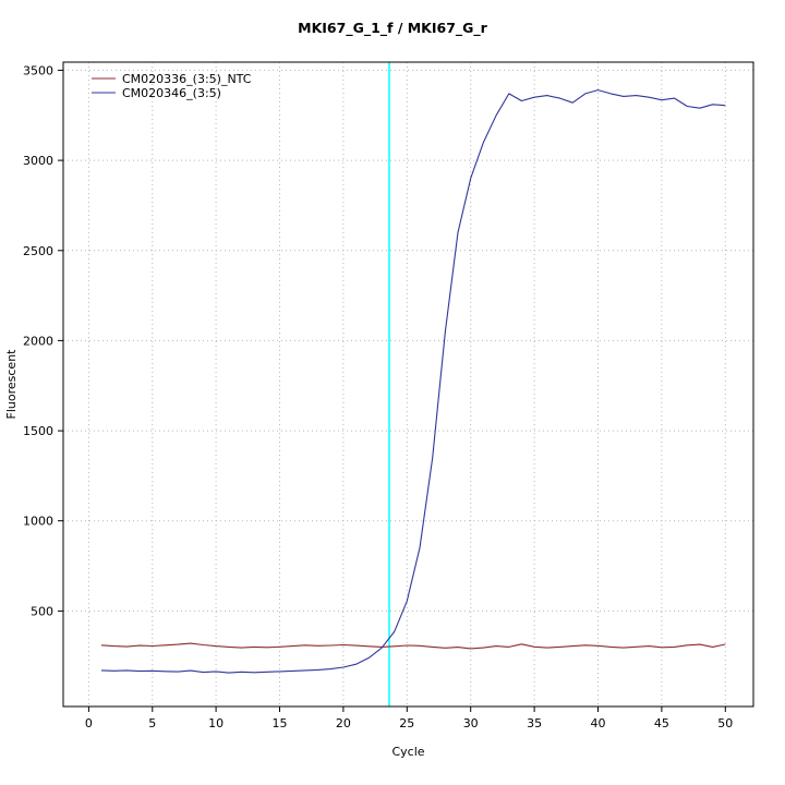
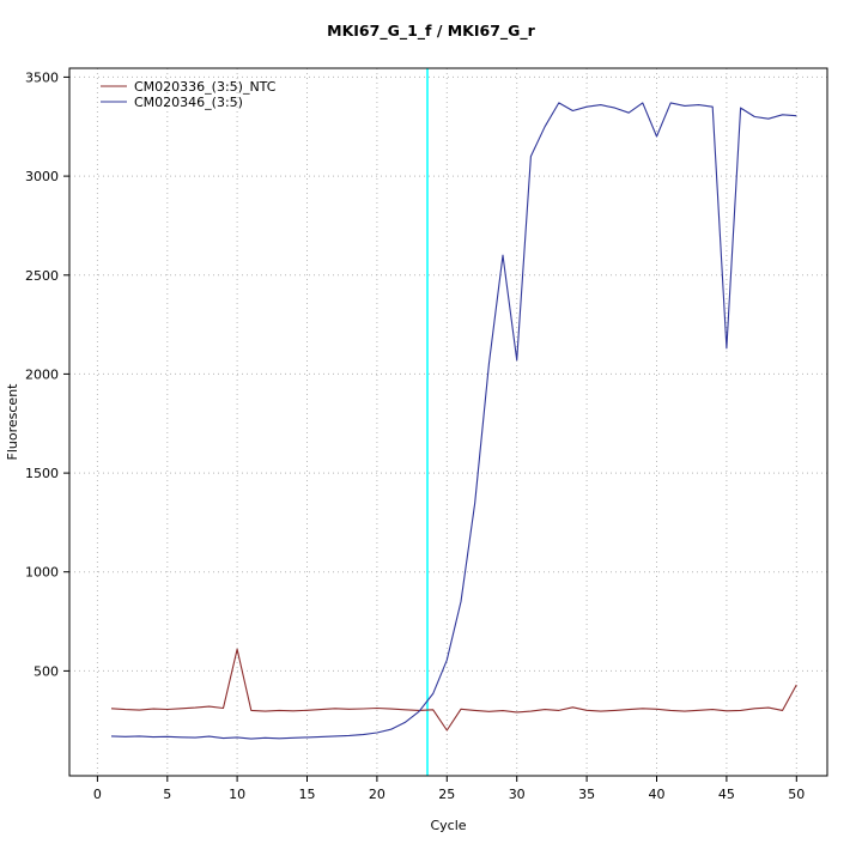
CM020336_(3:5)_NTC/10: 300 -> 610
CM020336_(3:5)_NTC/25: 310 -> 200
CM020346_(3:5)/30: 2900 -> 2070
CM020346_(3:5)/40: 3390 -> 3200
CM020346_(3:5)/45: 3340 -> 2130
CM020336_(3:5)_NTC/50: 320 -> 430
